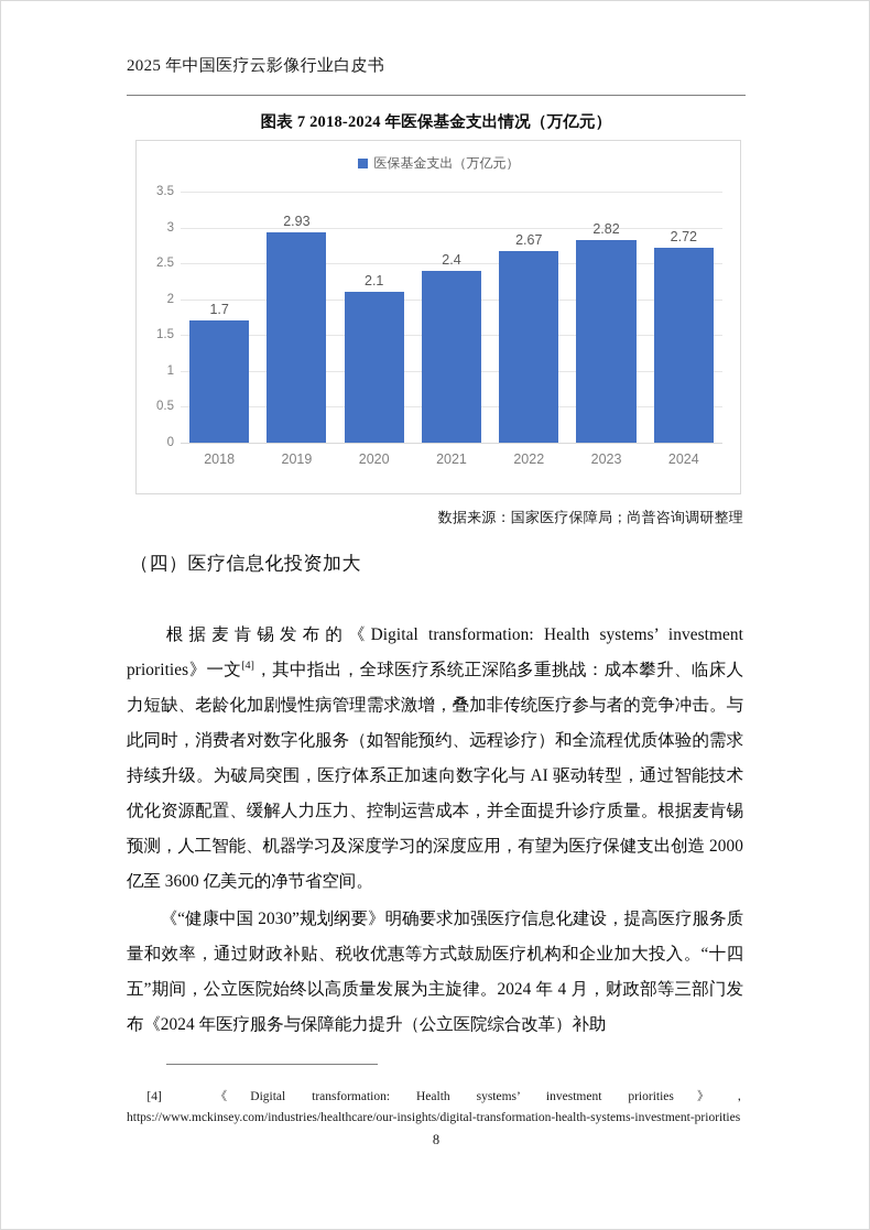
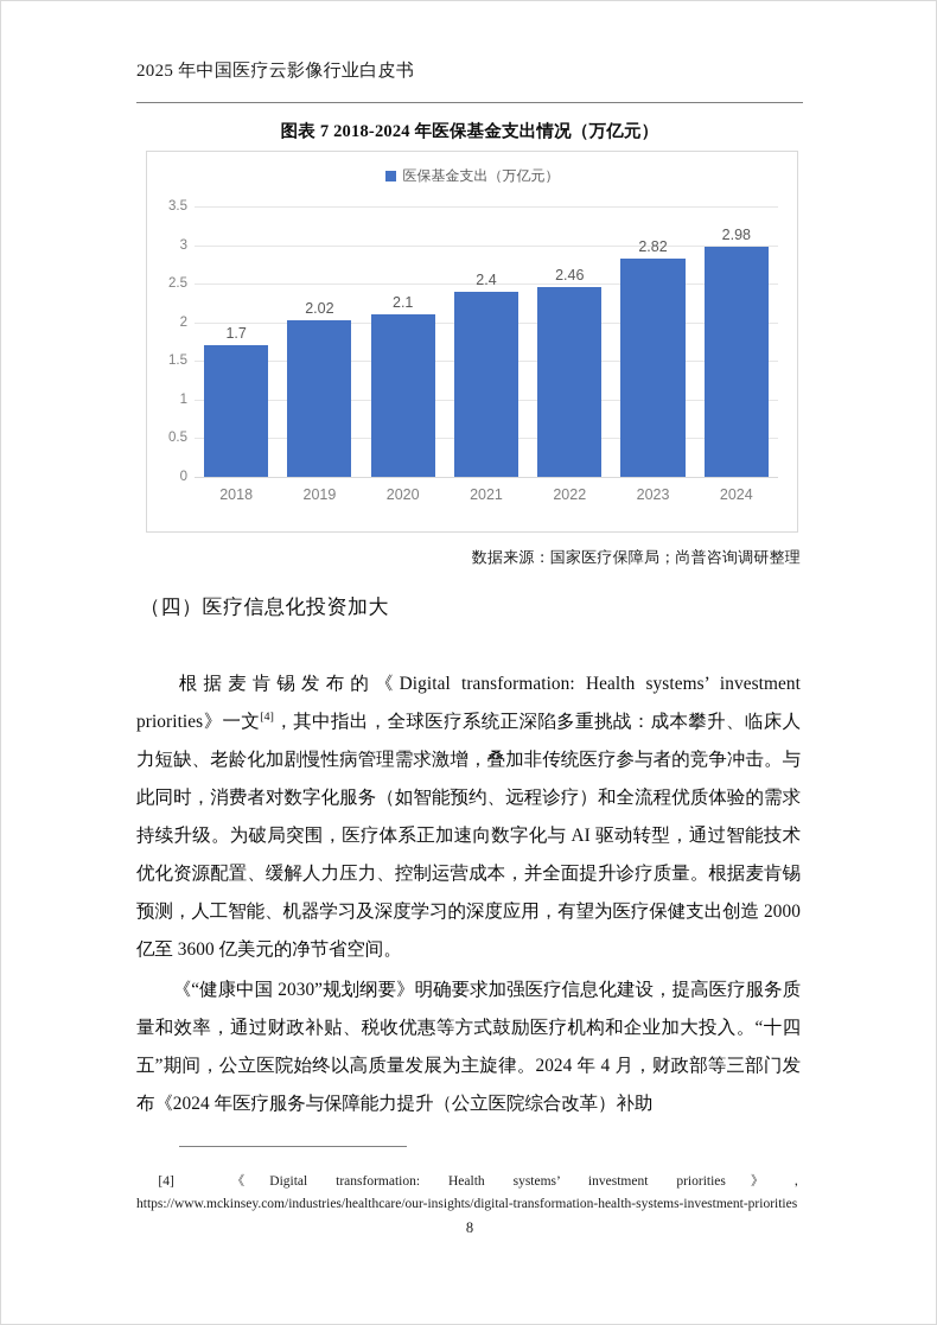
2019: 2.93 -> 2.02
2022: 2.67 -> 2.46
2024: 2.72 -> 2.98
